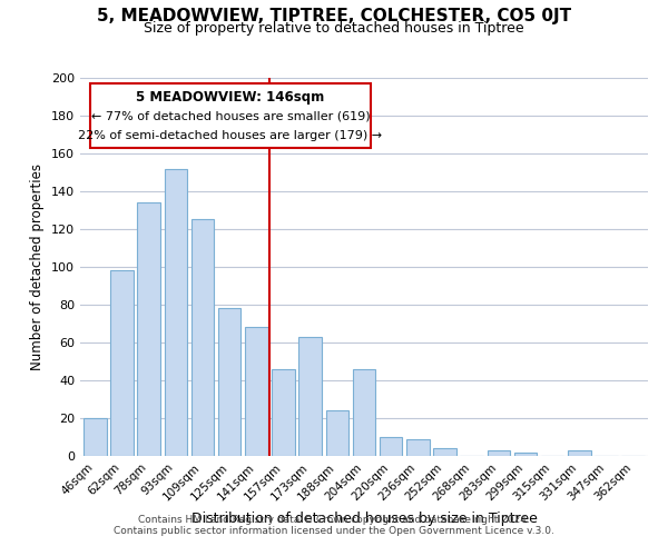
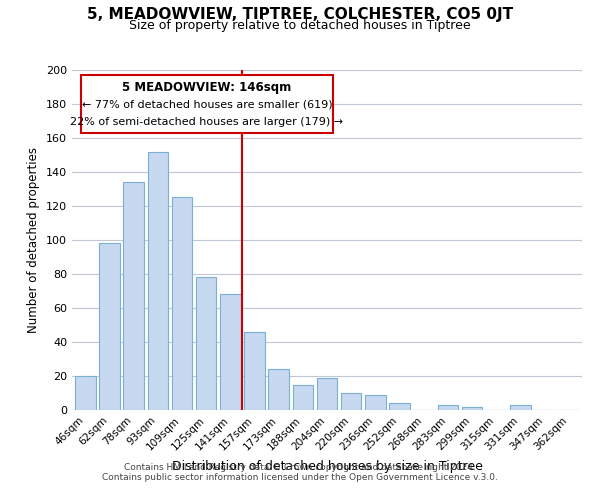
173sqm: 63 -> 24
188sqm: 24 -> 15
204sqm: 46 -> 19
